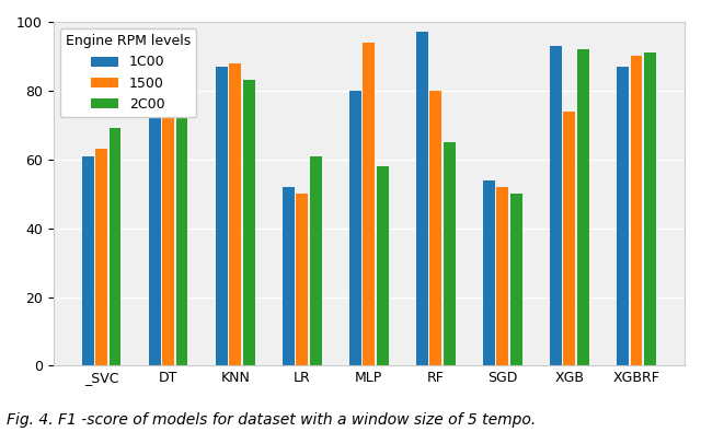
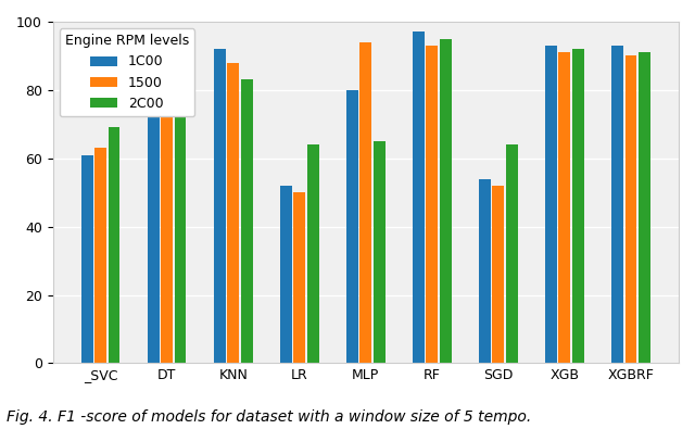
1C00/KNN: 87 -> 92
2C00/LR: 61 -> 64
2C00/MLP: 58 -> 65
1500/RF: 80 -> 93
2C00/RF: 65 -> 95
2C00/SGD: 50 -> 64
1500/XGB: 74 -> 91
1C00/XGBRF: 87 -> 93
